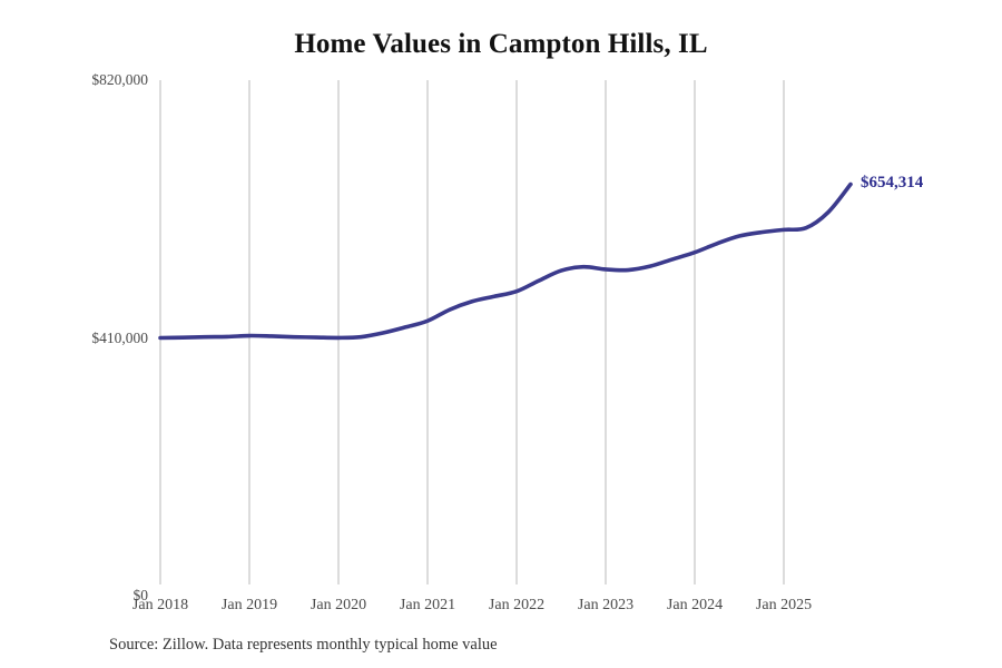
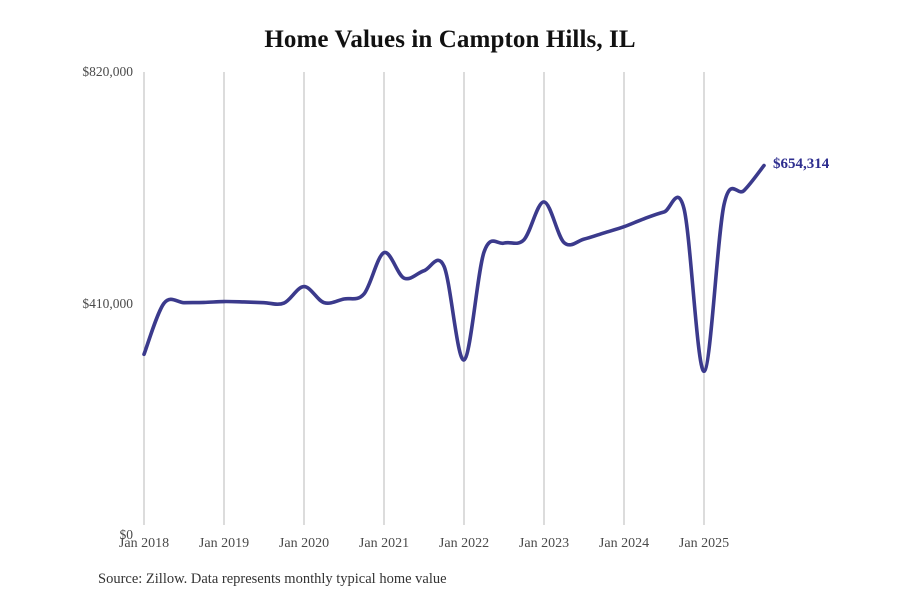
Jan 2018: $410000 -> $320000
Jan 2020: $410000 -> $440000
Jan 2021: $440000 -> $500000
Jan 2022: $480000 -> $310000
Jan 2023: $520000 -> $590000
Jan 2025: $580000 -> $290000
